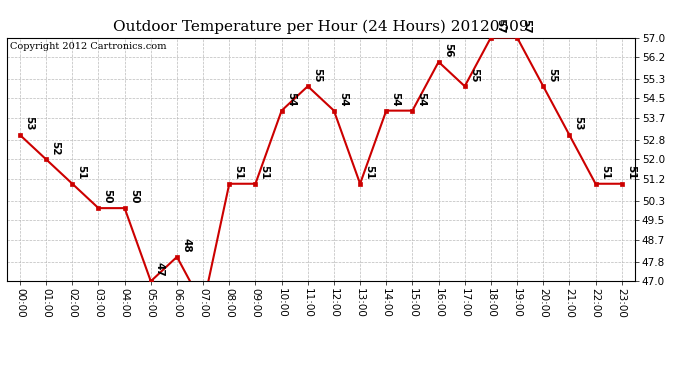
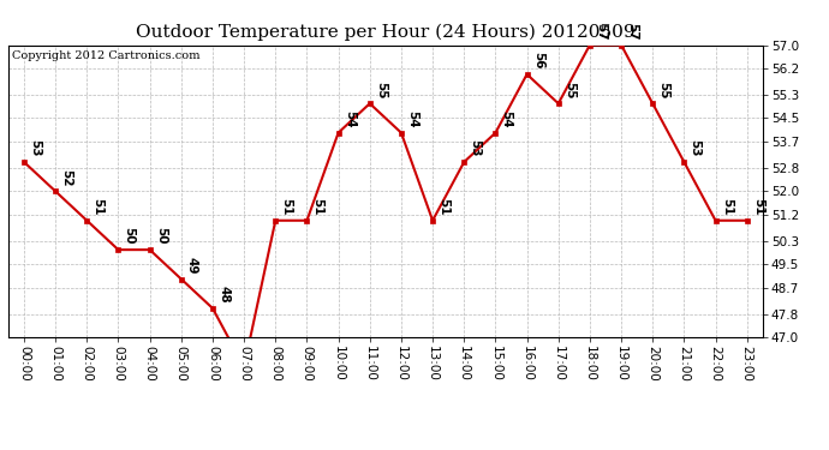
05:00: 47 -> 49
14:00: 54 -> 53
